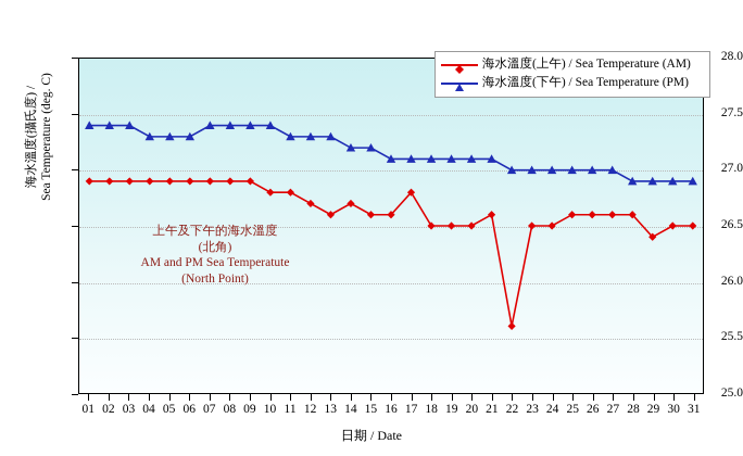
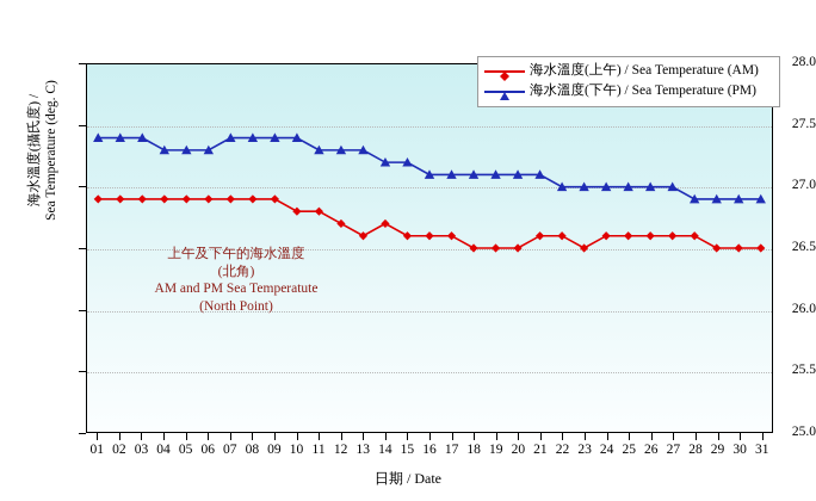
海水溫度(上午) / Sea Temperature (AM)/17: 26.8 -> 26.6
海水溫度(上午) / Sea Temperature (AM)/22: 25.6 -> 26.6
海水溫度(上午) / Sea Temperature (AM)/24: 26.5 -> 26.6
海水溫度(上午) / Sea Temperature (AM)/29: 26.4 -> 26.5
